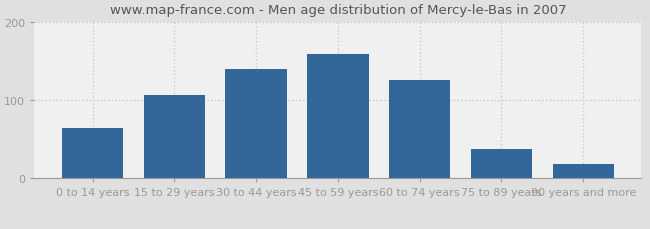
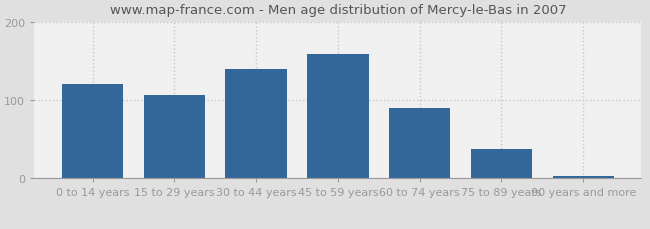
0 to 14 years: 64 -> 120
60 to 74 years: 126 -> 90
90 years and more: 18 -> 3
